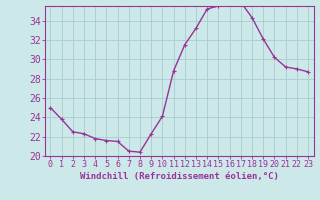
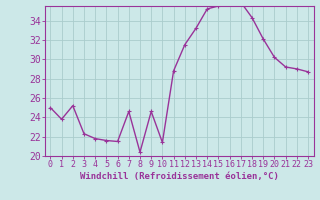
2: 22.5 -> 25.2
7: 20.5 -> 24.6
9: 22.3 -> 24.6
10: 24.1 -> 21.4
